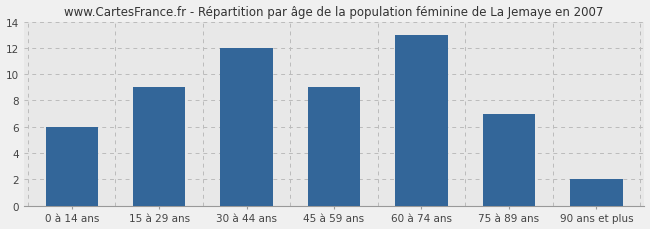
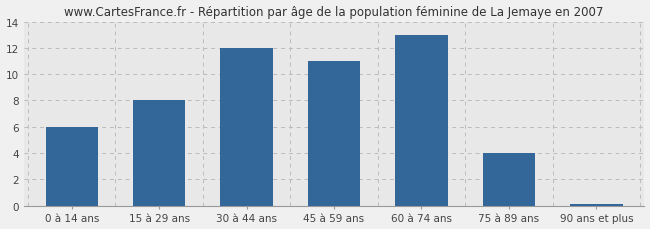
15 à 29 ans: 9.0 -> 8.0
45 à 59 ans: 9.0 -> 11.0
75 à 89 ans: 7.0 -> 4.0
90 ans et plus: 2.0 -> 0.1
